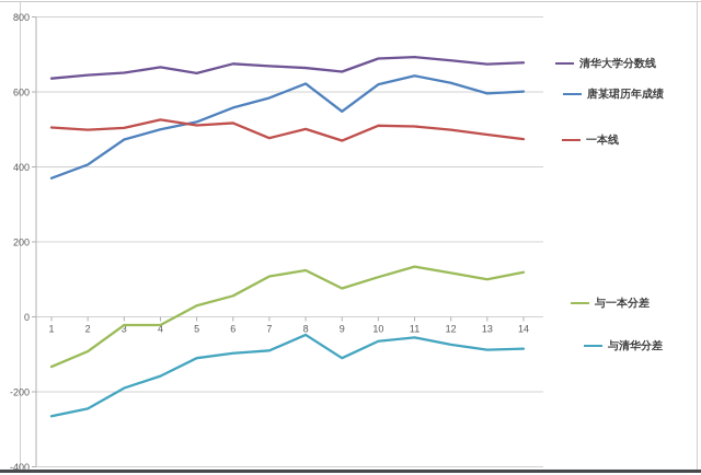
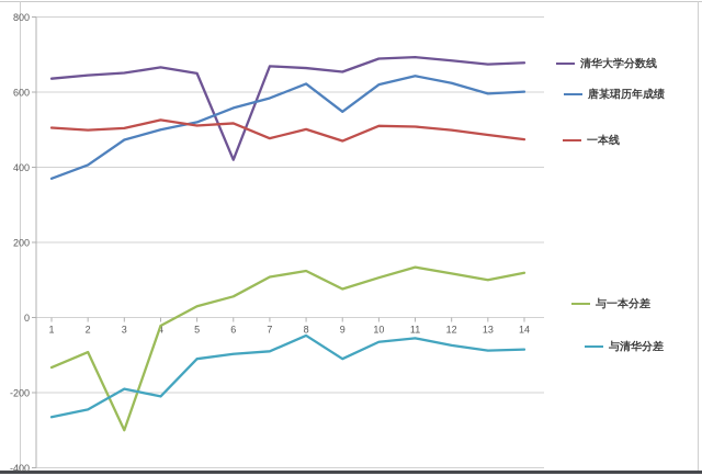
与一本分差/3: -20 -> -300
与清华分差/4: -160 -> -210
清华大学分数线/6: 680 -> 420
